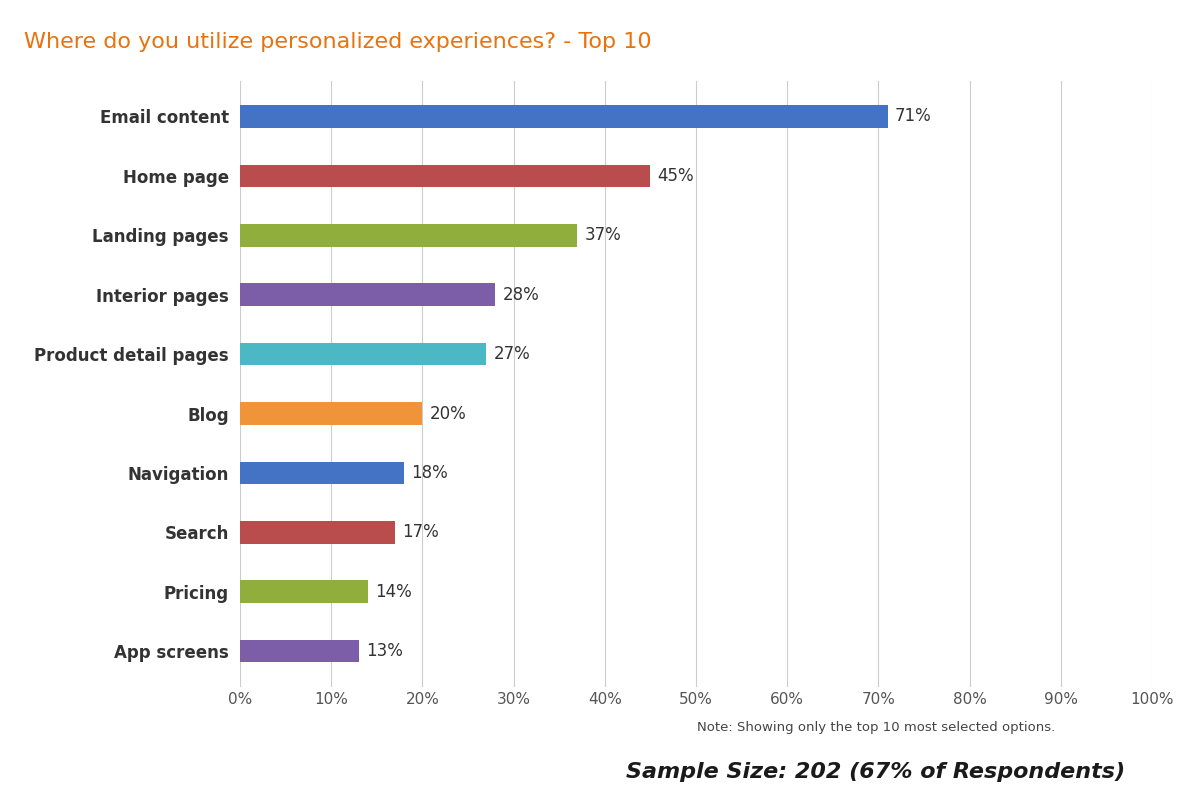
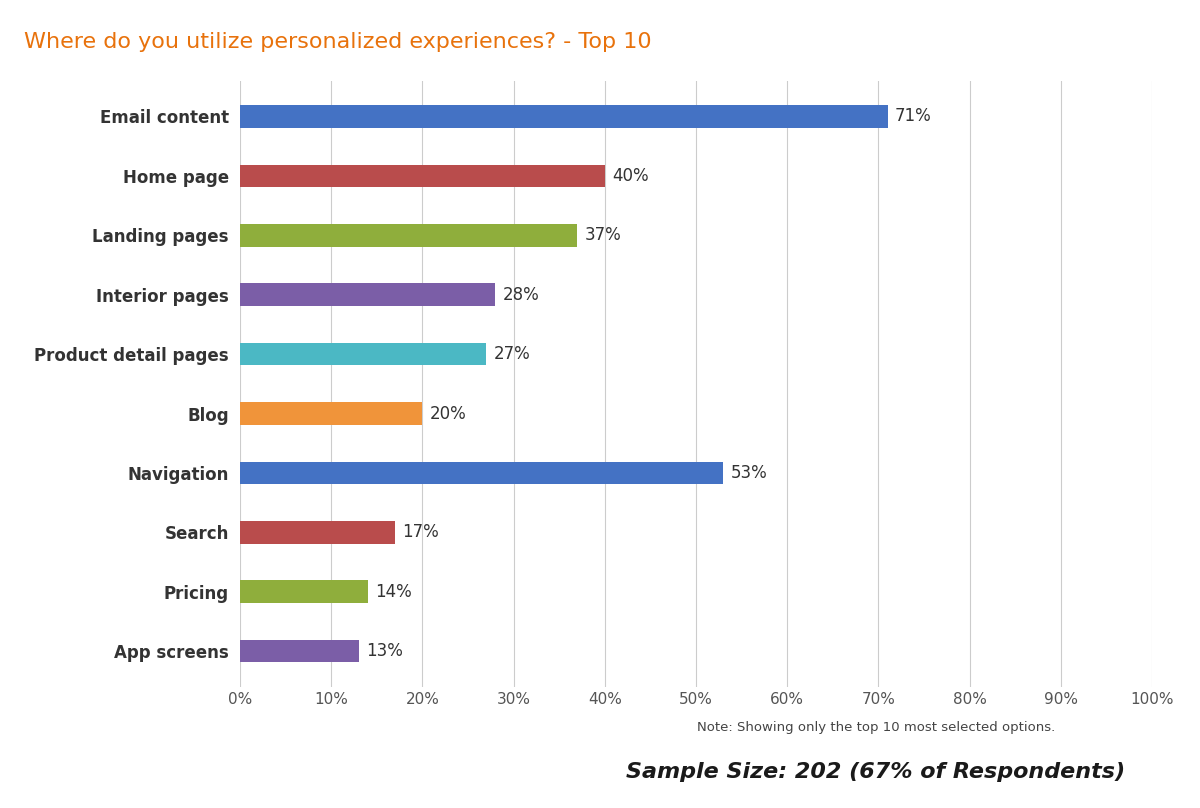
Home page: 45% -> 40%
Navigation: 18% -> 53%
